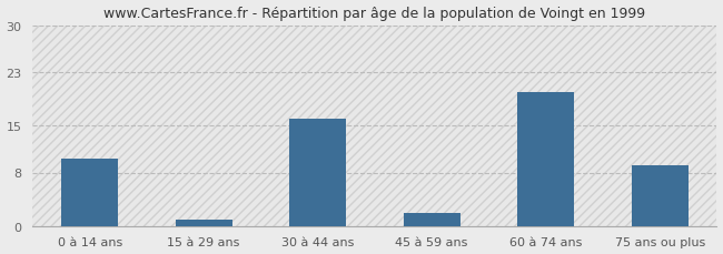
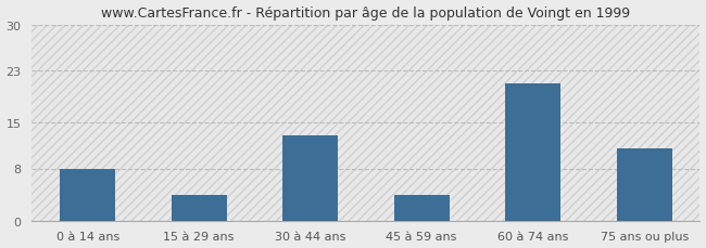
0 à 14 ans: 10 -> 8
15 à 29 ans: 1 -> 4
30 à 44 ans: 16 -> 13
45 à 59 ans: 2 -> 4
60 à 74 ans: 20 -> 21
75 ans ou plus: 9 -> 11
